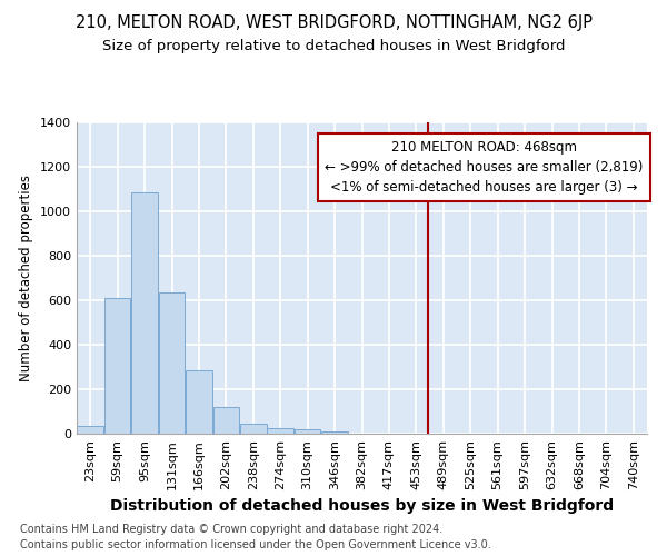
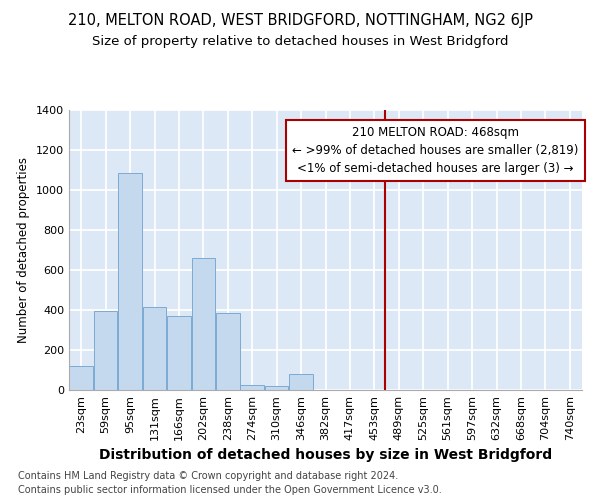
23sqm: 35 -> 120
59sqm: 612 -> 395
131sqm: 633 -> 415
166sqm: 285 -> 370
202sqm: 120 -> 660
238sqm: 47 -> 385
346sqm: 10 -> 80
